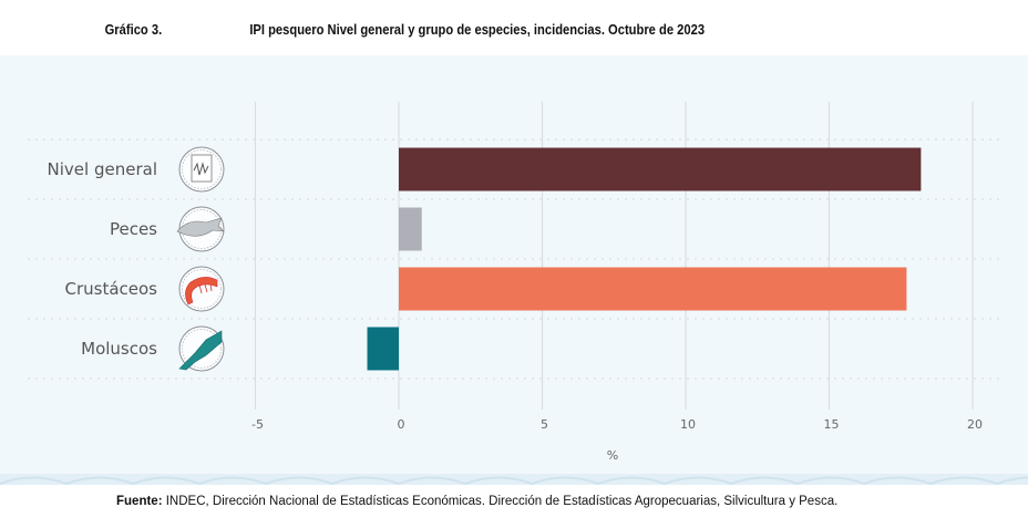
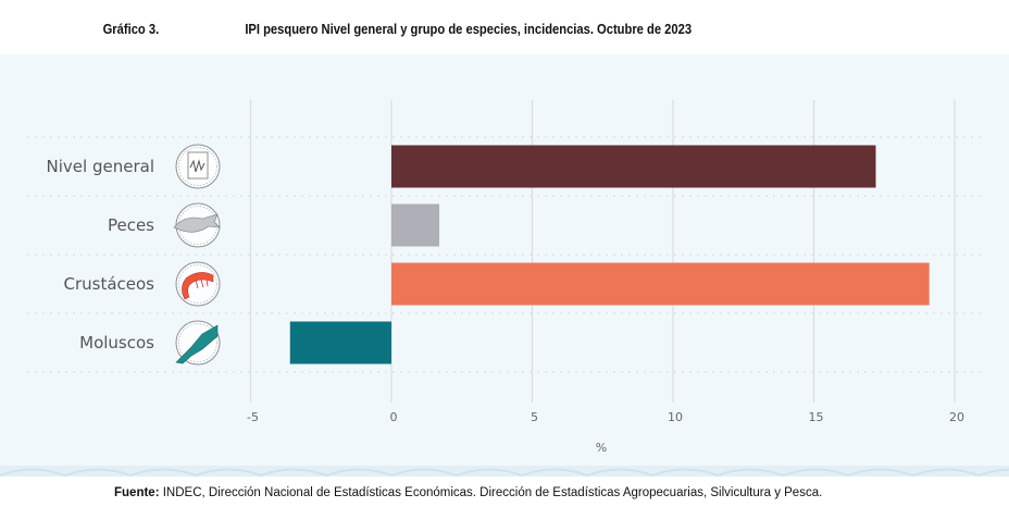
Nivel general: 18.2 -> 17.2
Peces: 0.8 -> 1.7
Crustáceos: 17.7 -> 19.1
Moluscos: -1.1 -> -3.6
